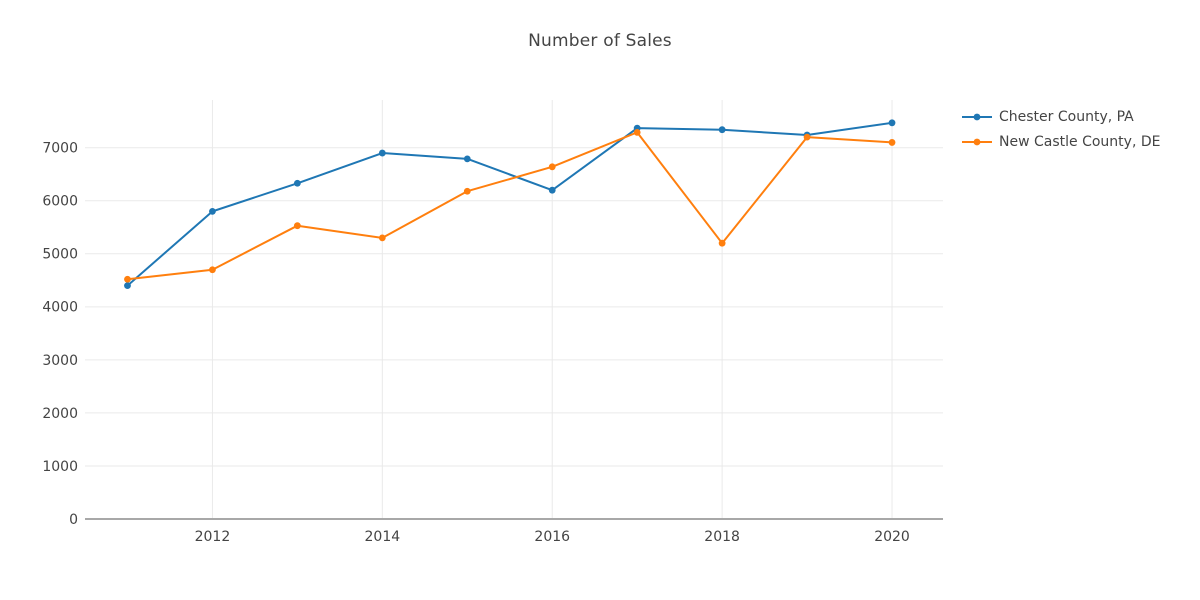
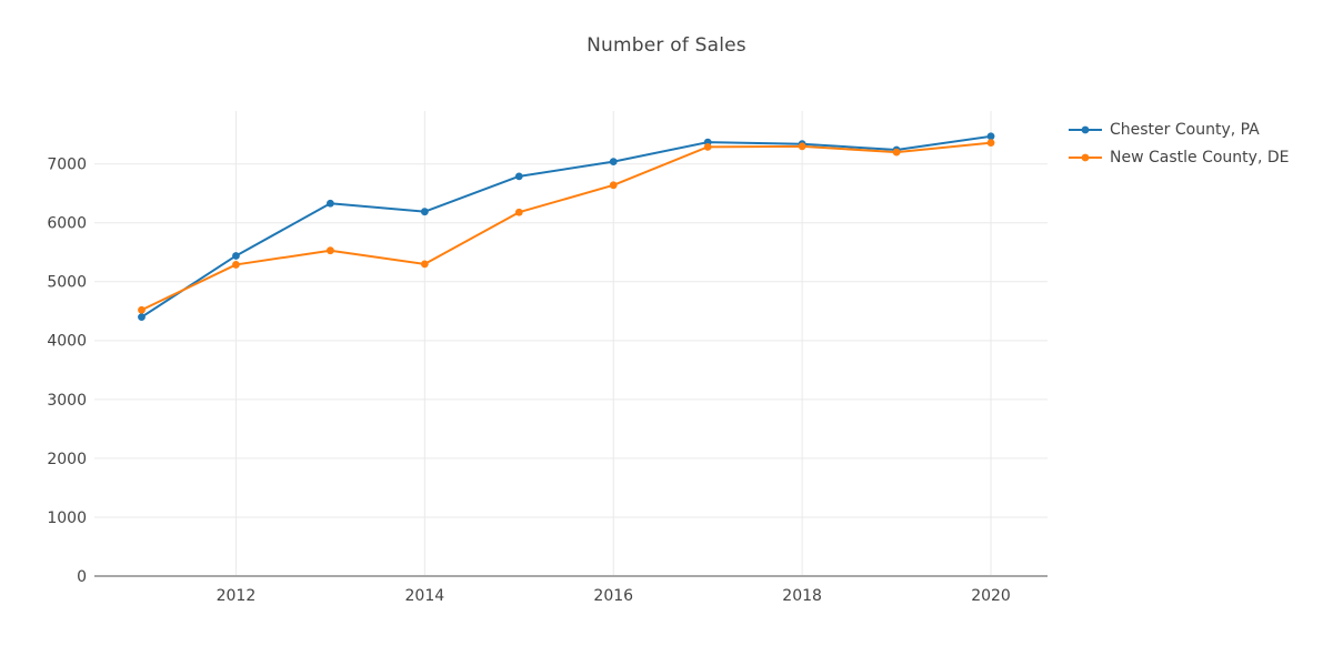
Chester County, PA/2012: 5800 -> 5400
New Castle County, DE/2012: 4700 -> 5300
Chester County, PA/2014: 6900 -> 6200
Chester County, PA/2016: 6200 -> 7000
New Castle County, DE/2018: 5200 -> 7300
New Castle County, DE/2020: 7100 -> 7400
